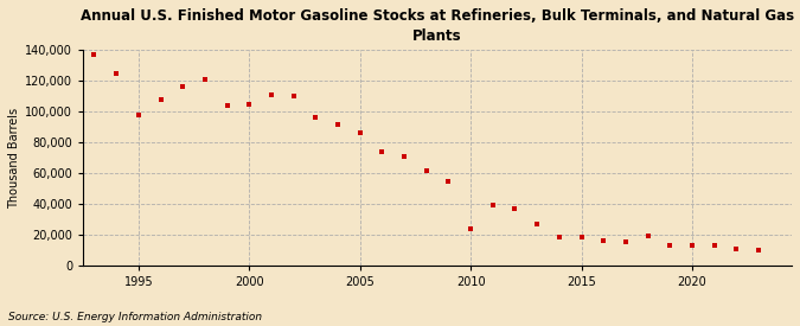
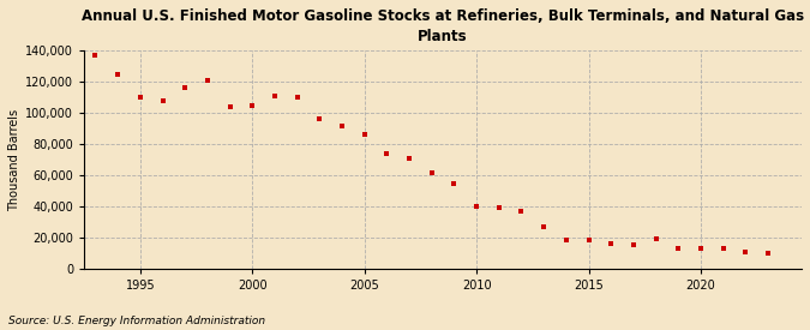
1995: 98,000 -> 110,000
2010: 24,000 -> 40,000
